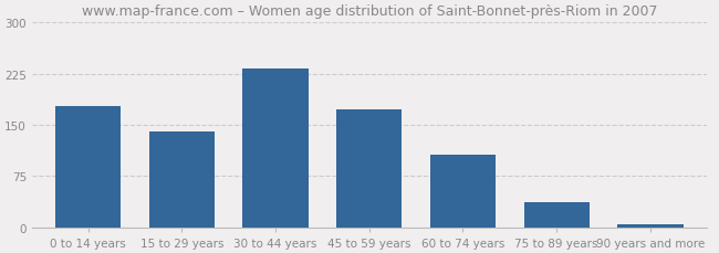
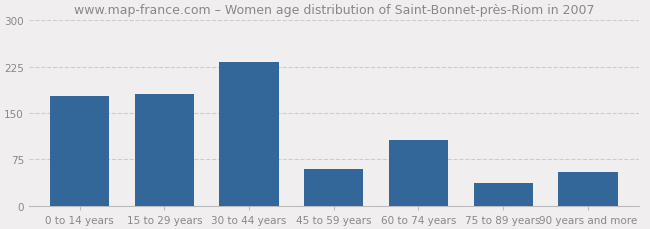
15 to 29 years: 140 -> 180
45 to 59 years: 172 -> 60
90 years and more: 4 -> 54
